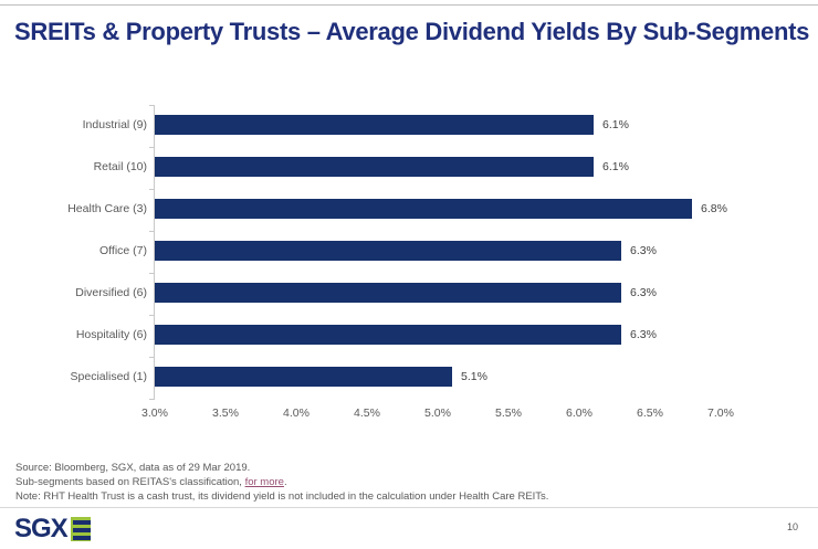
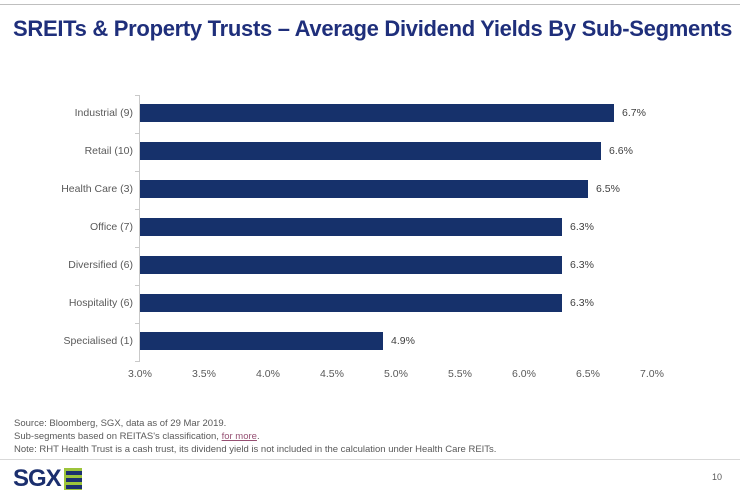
Industrial (9): 6.1% -> 6.7%
Retail (10): 6.1% -> 6.6%
Health Care (3): 6.8% -> 6.5%
Specialised (1): 5.1% -> 4.9%
